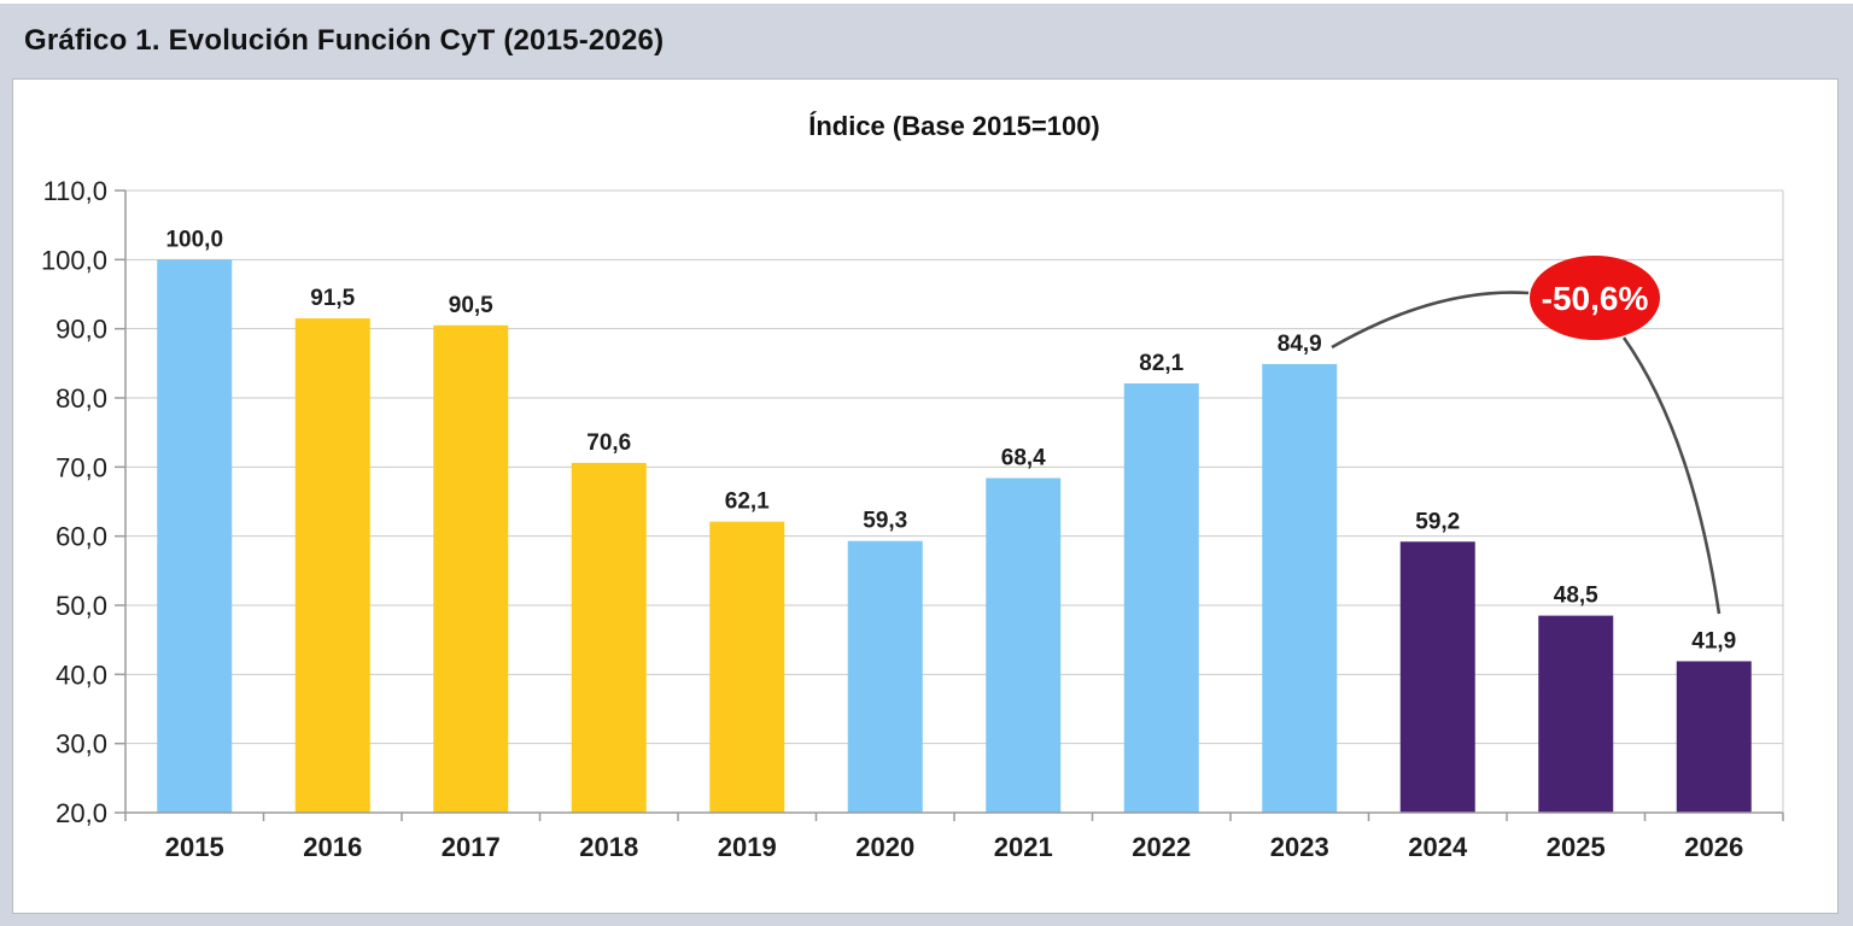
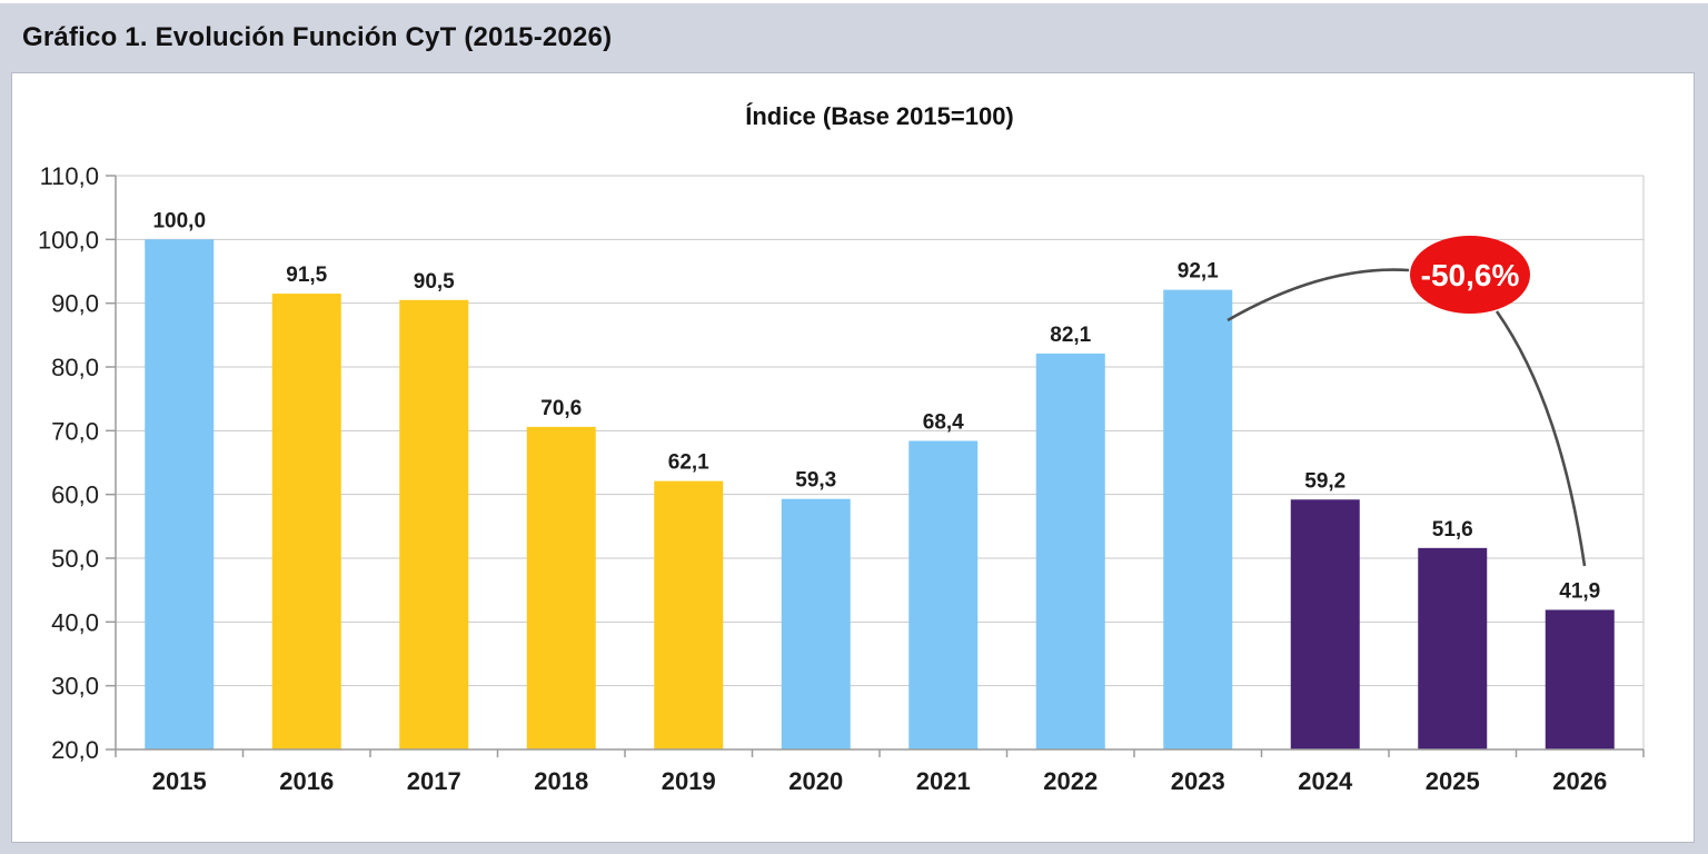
2023: 84,9 -> 92,1
2025: 48,5 -> 51,6
